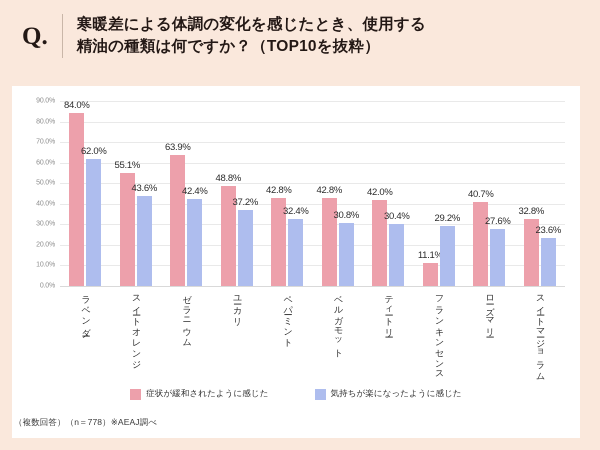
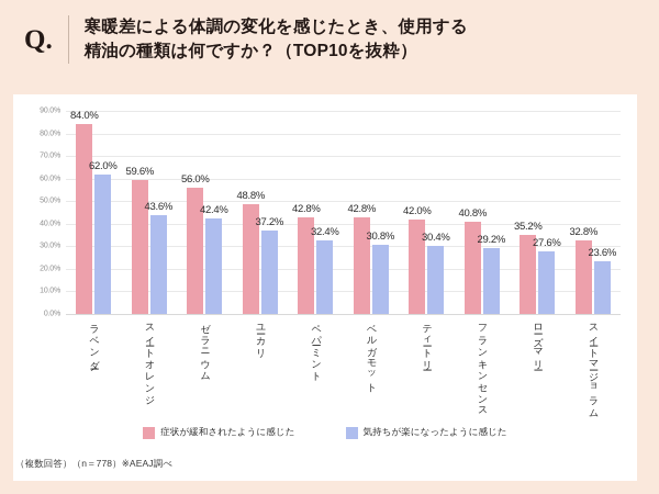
症状が緩和されたように感じた/スイートオレンジ: 55.1% -> 59.6%
症状が緩和されたように感じた/ゼラニウム: 63.9% -> 56.0%
症状が緩和されたように感じた/フランキンセンス: 11.1% -> 40.8%
症状が緩和されたように感じた/ローズマリー: 40.7% -> 35.2%
